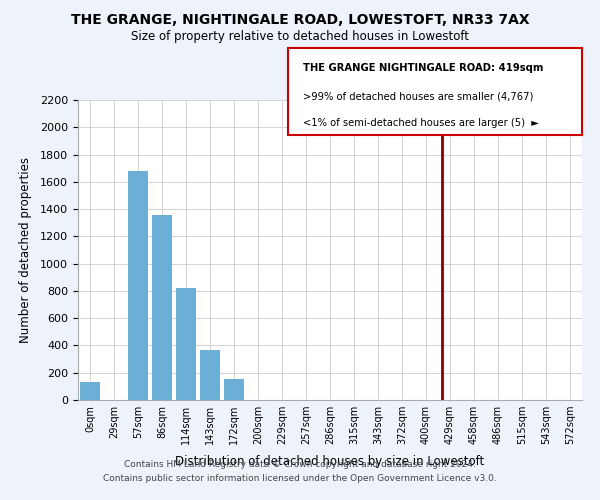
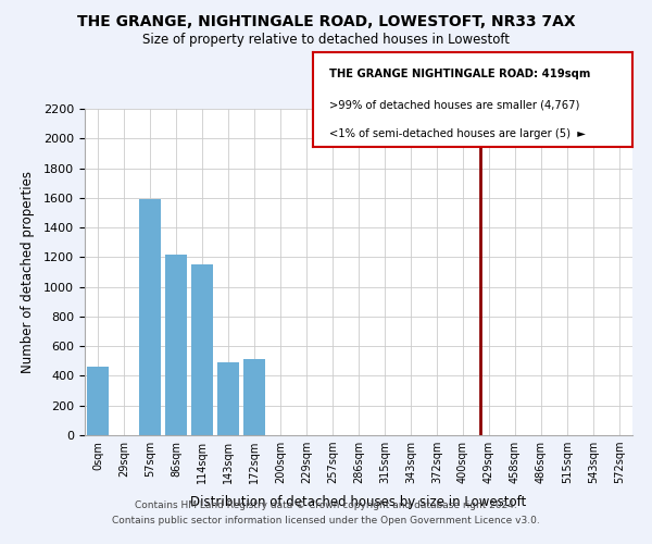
0sqm: 130 -> 460
57sqm: 1680 -> 1590
86sqm: 1360 -> 1220
114sqm: 820 -> 1150
143sqm: 370 -> 490
172sqm: 160 -> 510
